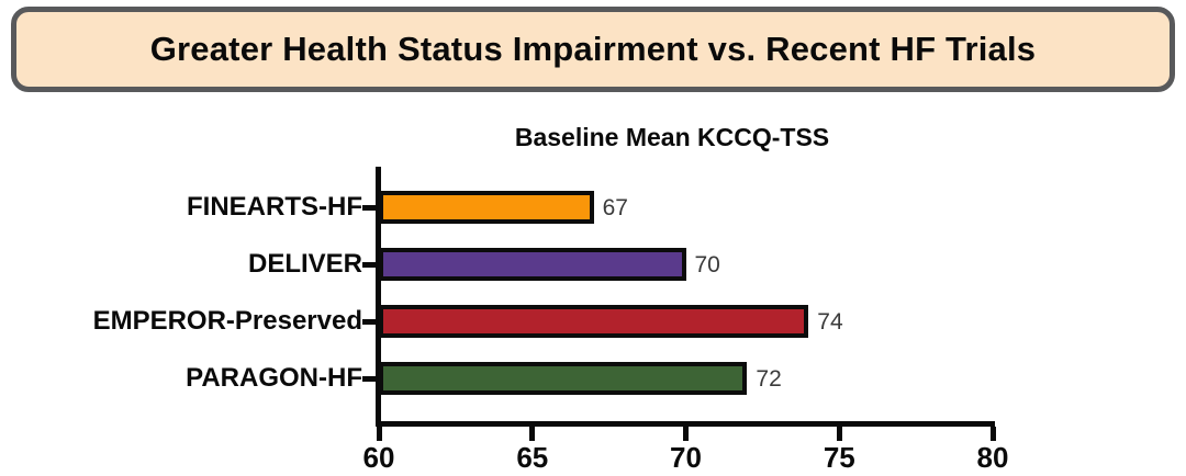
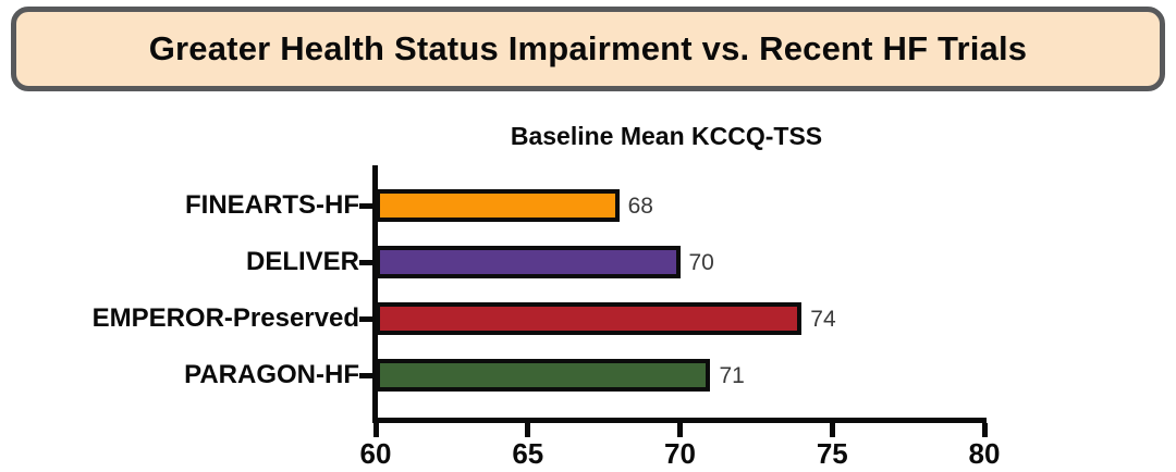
FINEARTS-HF: 67 -> 68
PARAGON-HF: 72 -> 71
